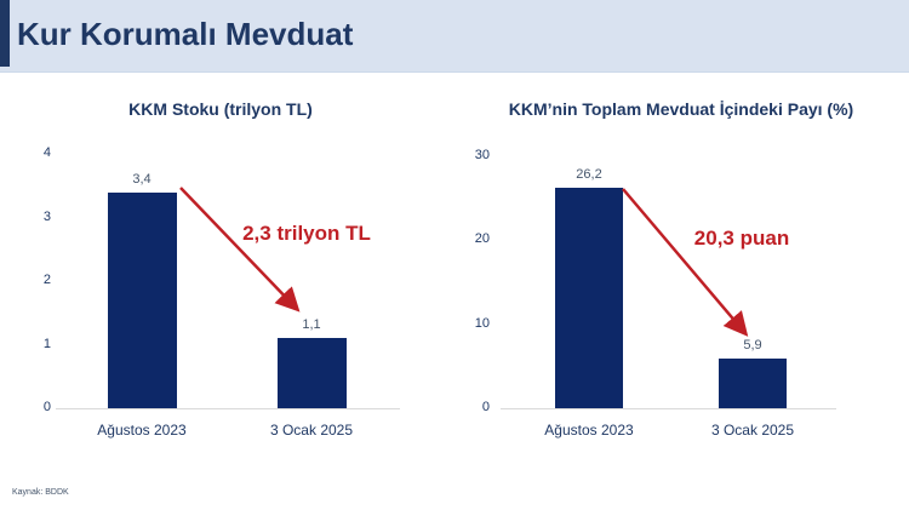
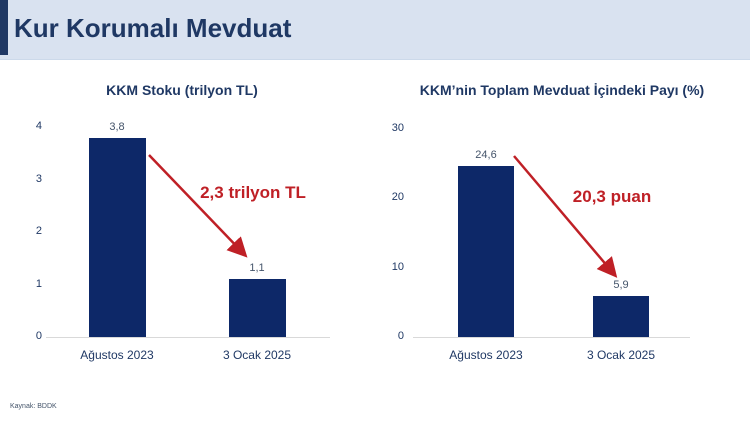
KKM Stoku (trilyon TL)/Ağustos 2023: 3,4 -> 3,8
KKM’nin Toplam Mevduat İçindeki Payı (%)/Ağustos 2023: 26,2 -> 24,6
